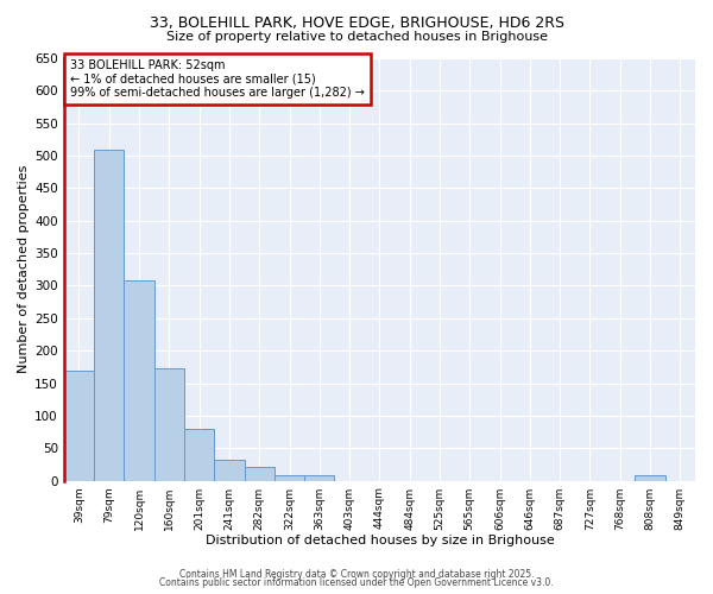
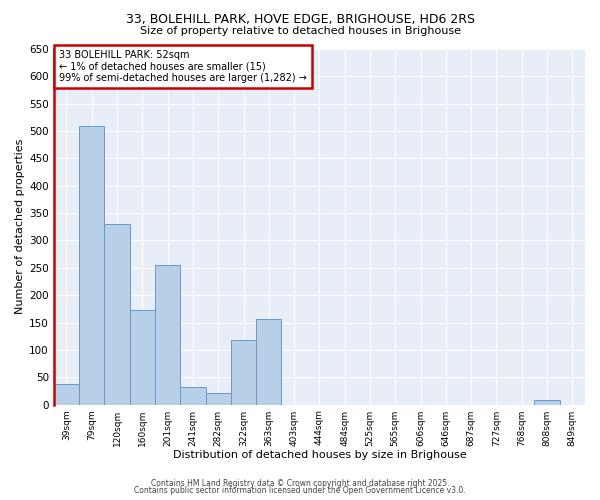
39sqm: 170 -> 38
120sqm: 308 -> 330
201sqm: 80 -> 256
322sqm: 8 -> 118
363sqm: 8 -> 156
